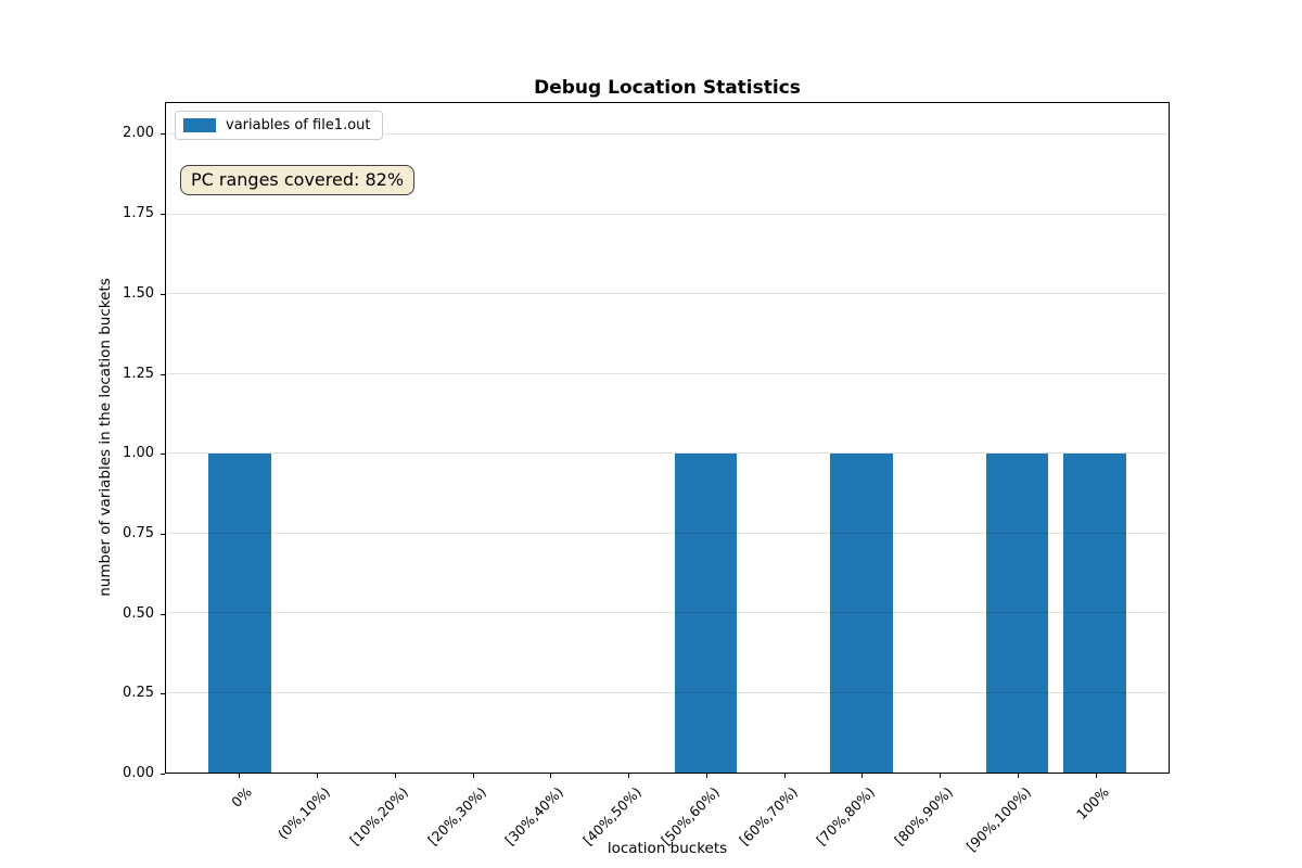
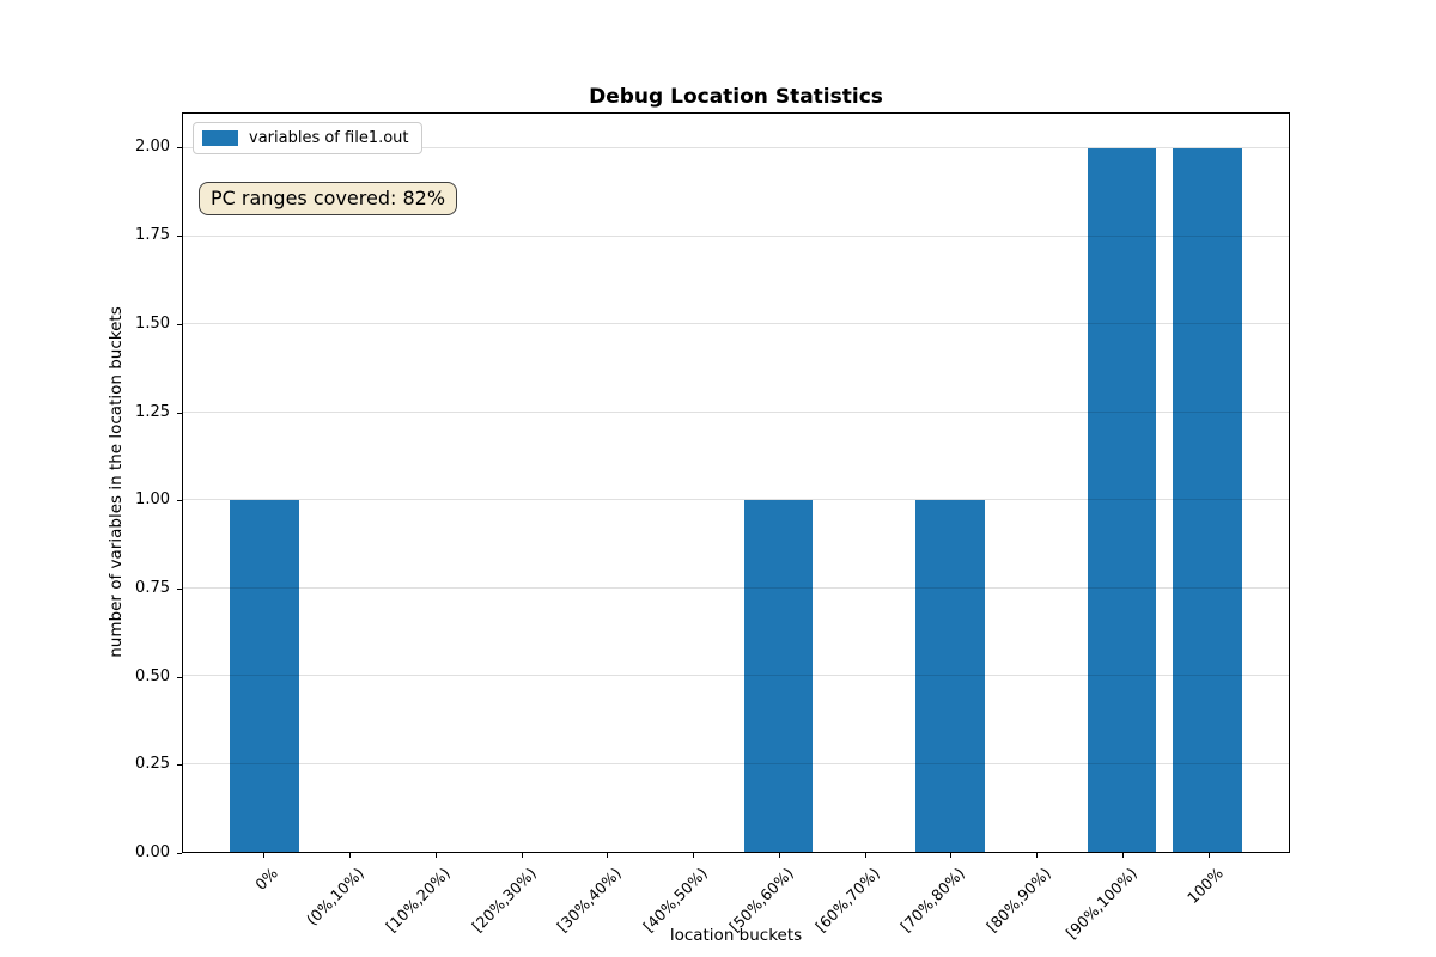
[90%,100%): 1 -> 2
100%: 1 -> 2
